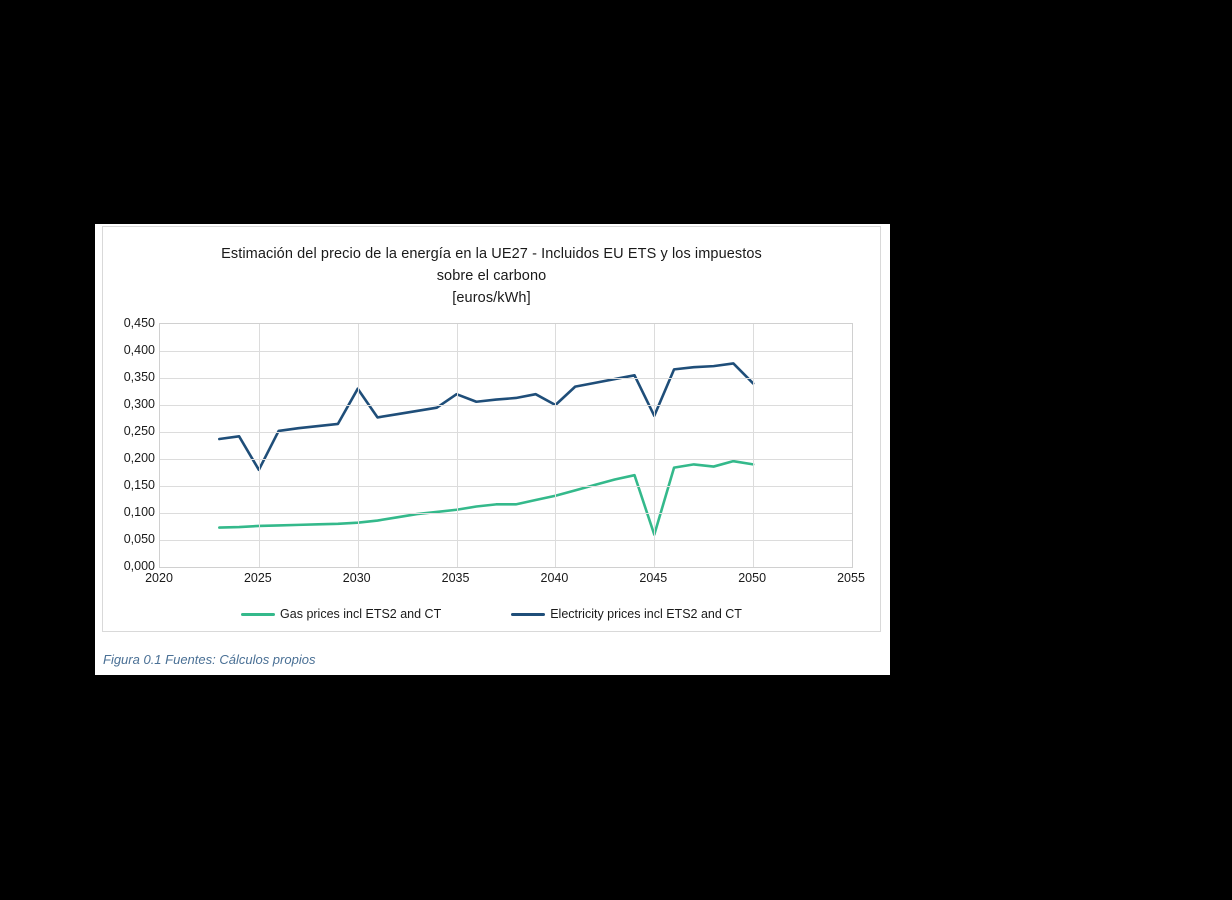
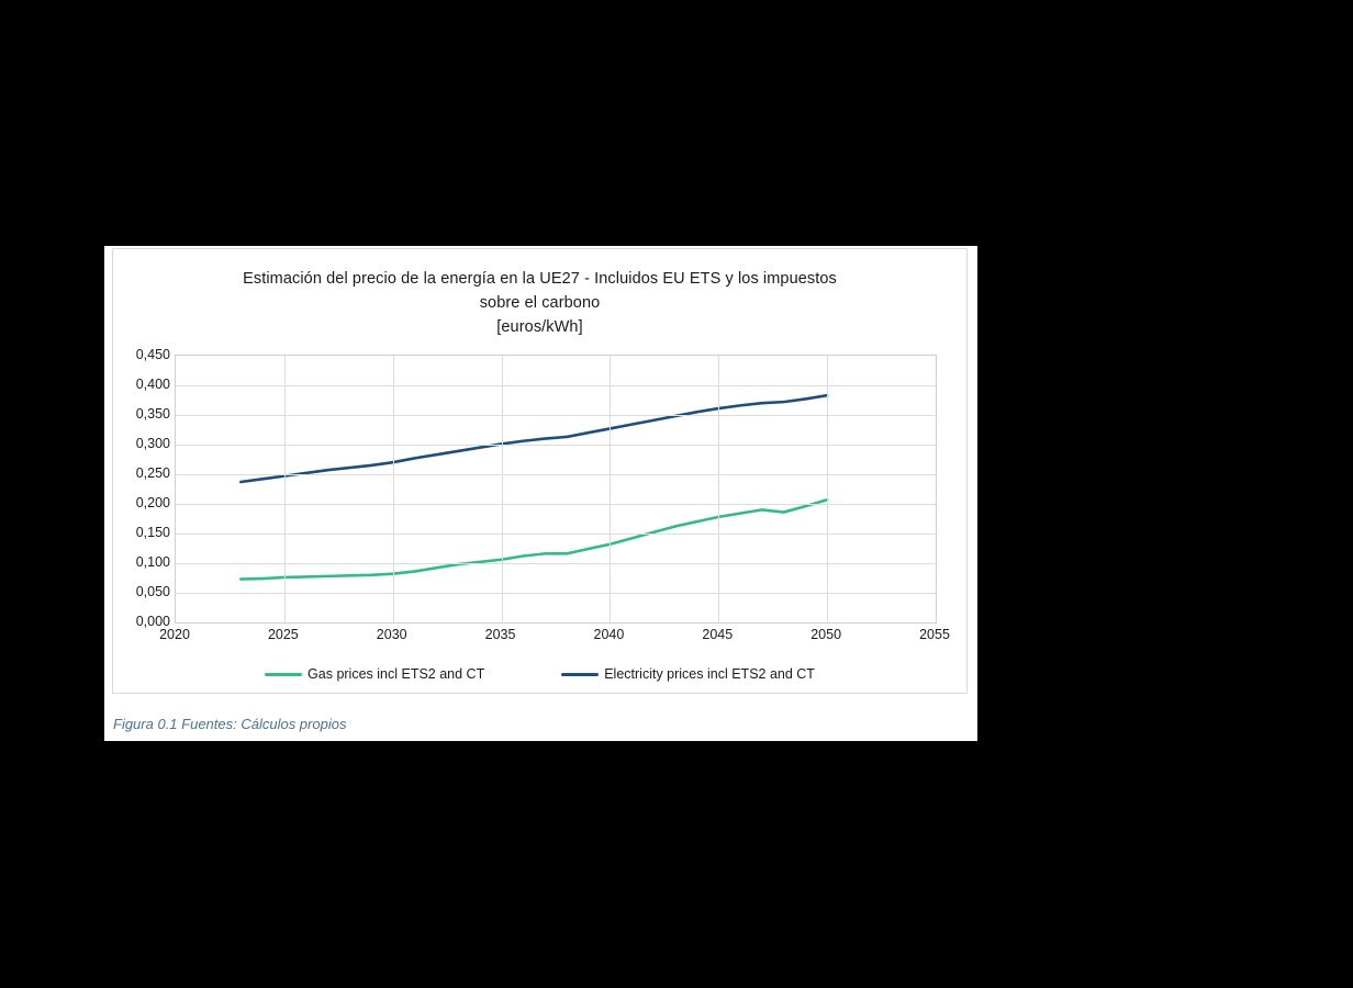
Electricity prices incl ETS2 and CT/2025: 0,18 -> 0,25
Electricity prices incl ETS2 and CT/2030: 0,33 -> 0,27
Electricity prices incl ETS2 and CT/2035: 0,32 -> 0,30
Electricity prices incl ETS2 and CT/2040: 0,30 -> 0,33
Gas prices incl ETS2 and CT/2045: 0,06 -> 0,18
Electricity prices incl ETS2 and CT/2045: 0,28 -> 0,36
Gas prices incl ETS2 and CT/2050: 0,19 -> 0,21
Electricity prices incl ETS2 and CT/2050: 0,34 -> 0,38
